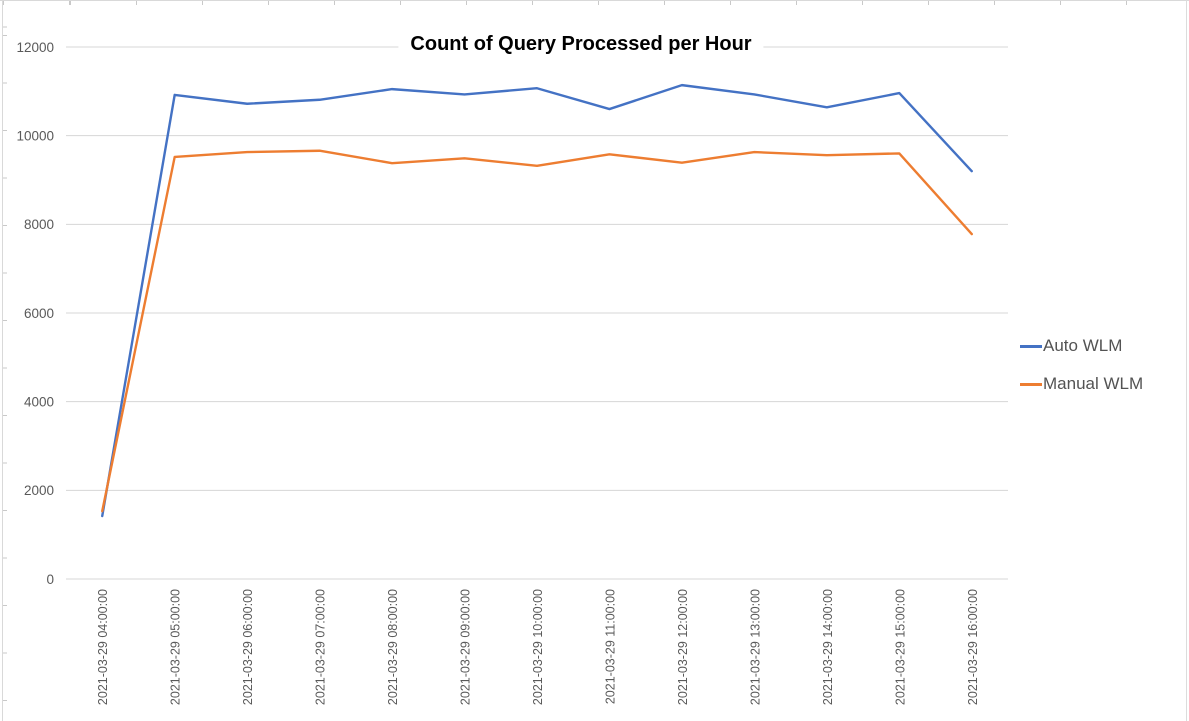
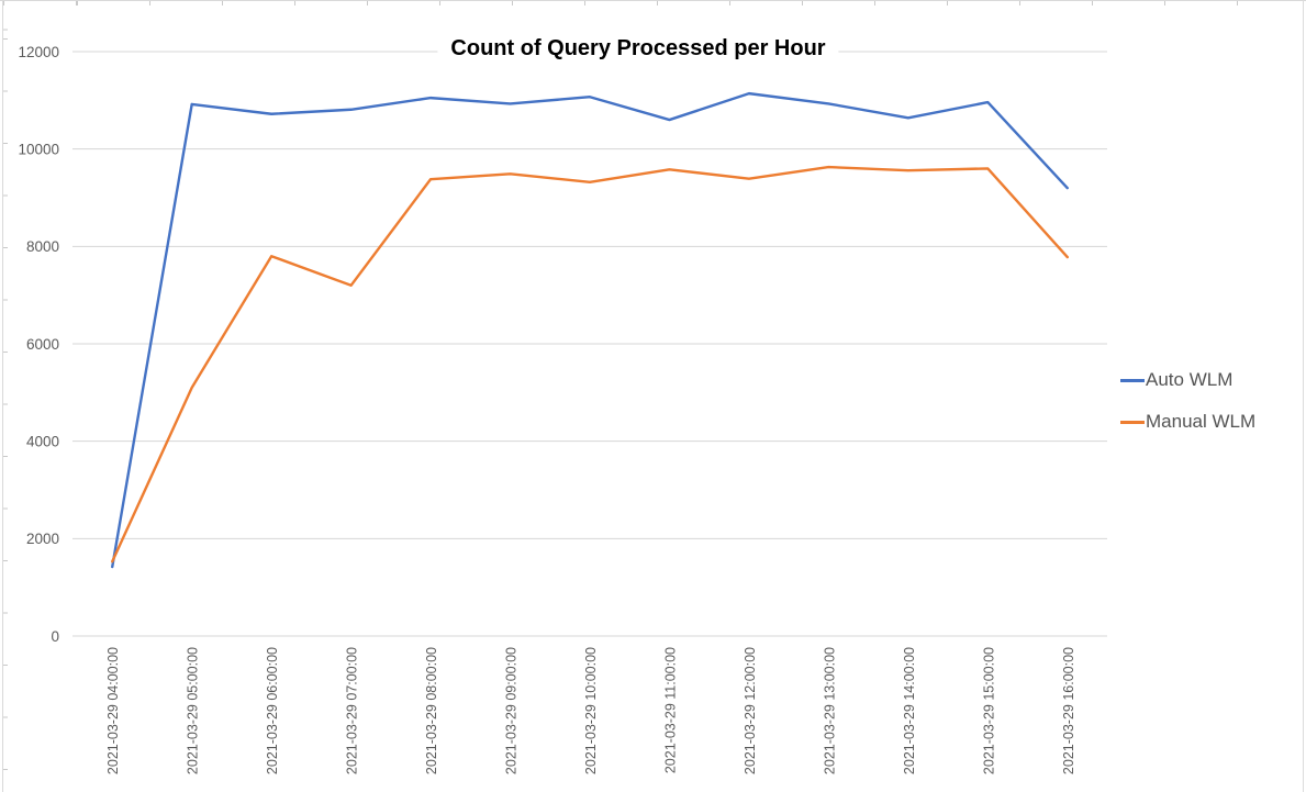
Manual WLM/2021-03-29 05:00:00: 9500 -> 5100
Manual WLM/2021-03-29 06:00:00: 9600 -> 7800
Manual WLM/2021-03-29 07:00:00: 9700 -> 7200
